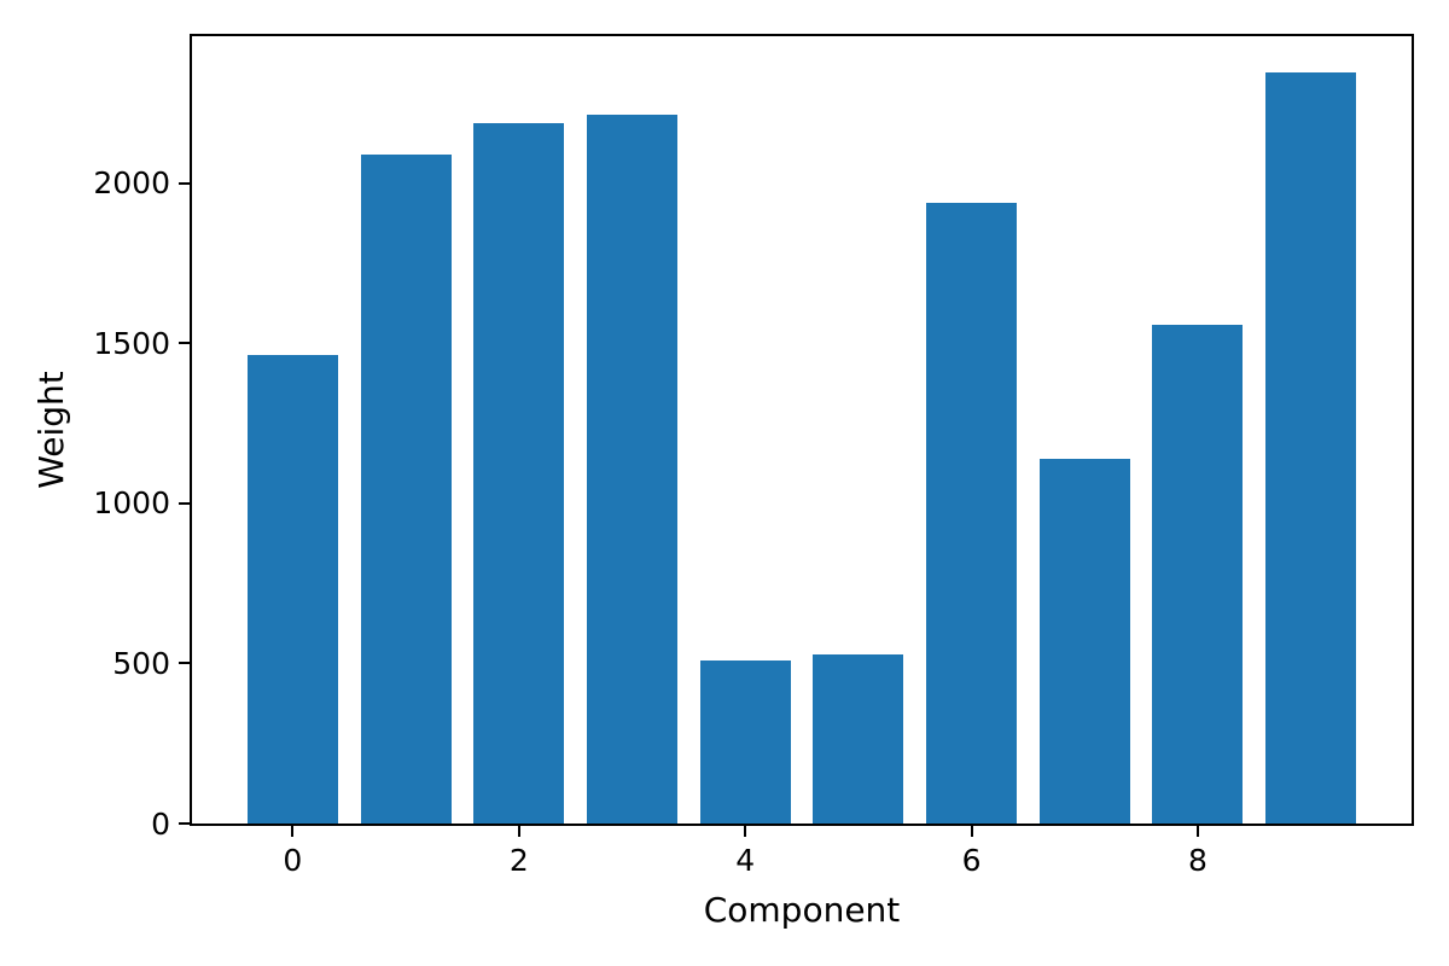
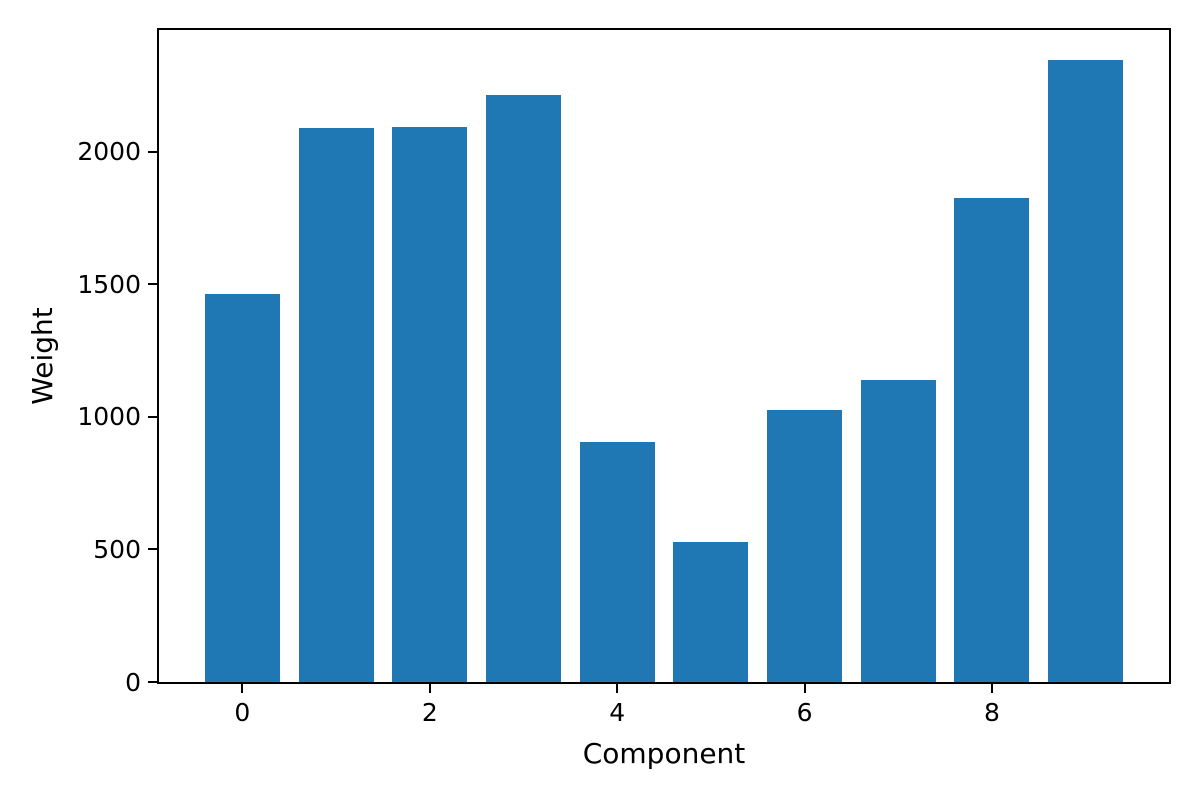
2: 2190 -> 2100
4: 510 -> 900
6: 1940 -> 1020
8: 1560 -> 1820
